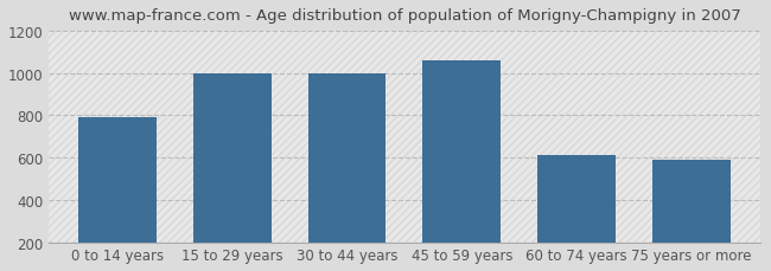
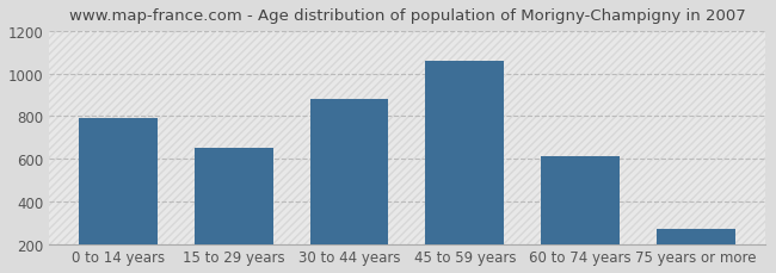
15 to 29 years: 1000 -> 650
30 to 44 years: 1000 -> 880
75 years or more: 590 -> 270
